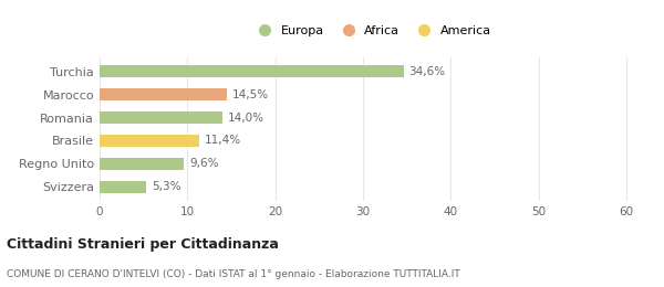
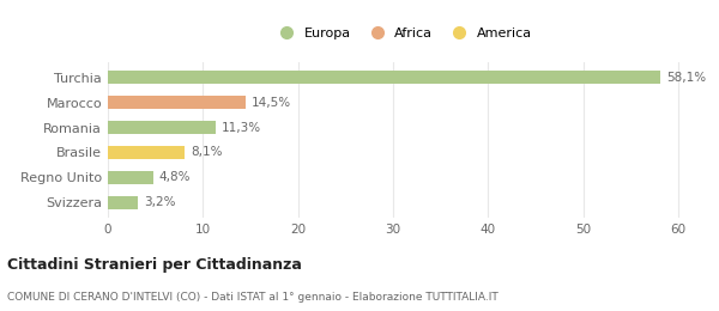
Turchia: 34,6% -> 58,1%
Romania: 14,0% -> 11,3%
Brasile: 11,4% -> 8,1%
Regno Unito: 9,6% -> 4,8%
Svizzera: 5,3% -> 3,2%
